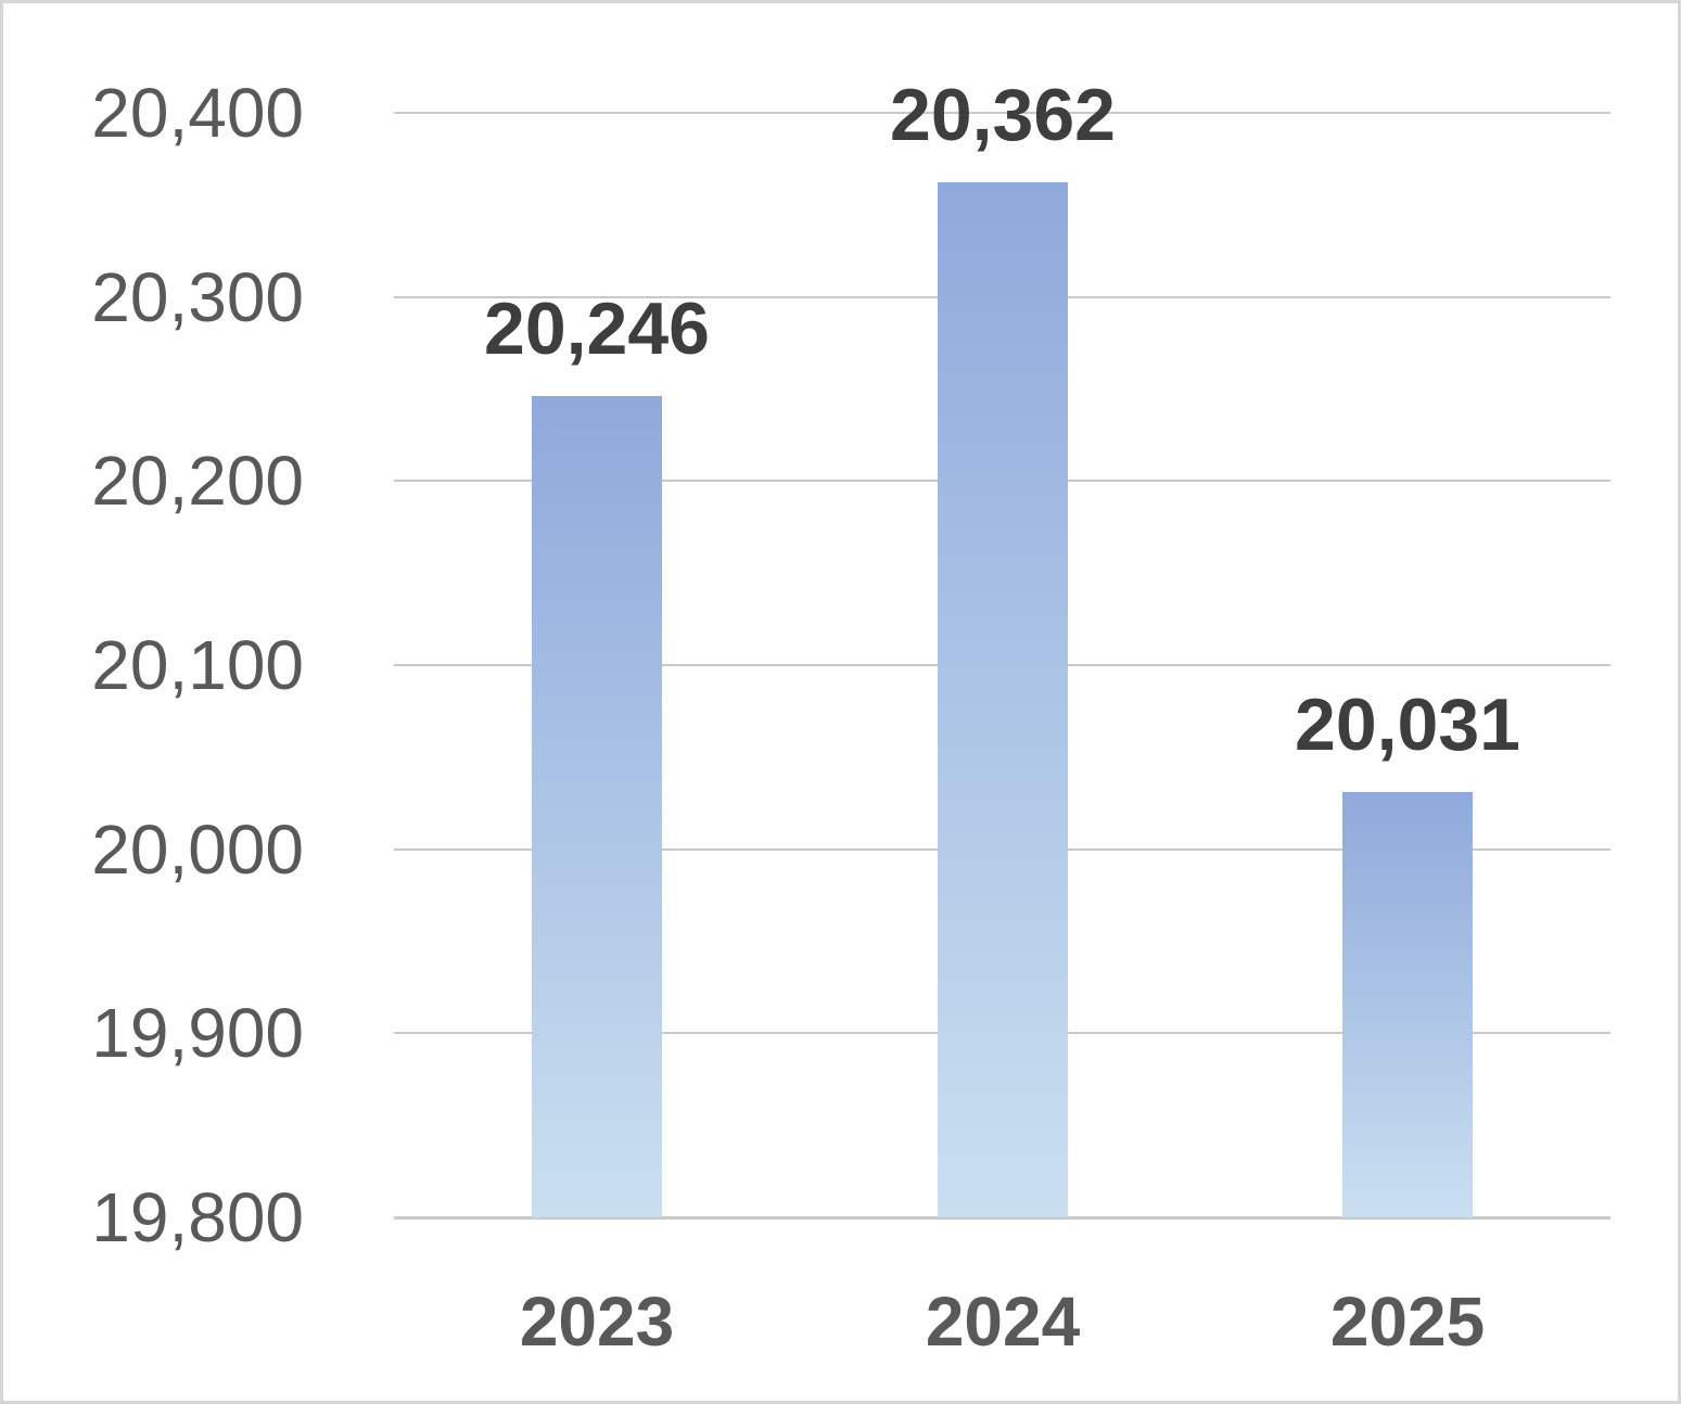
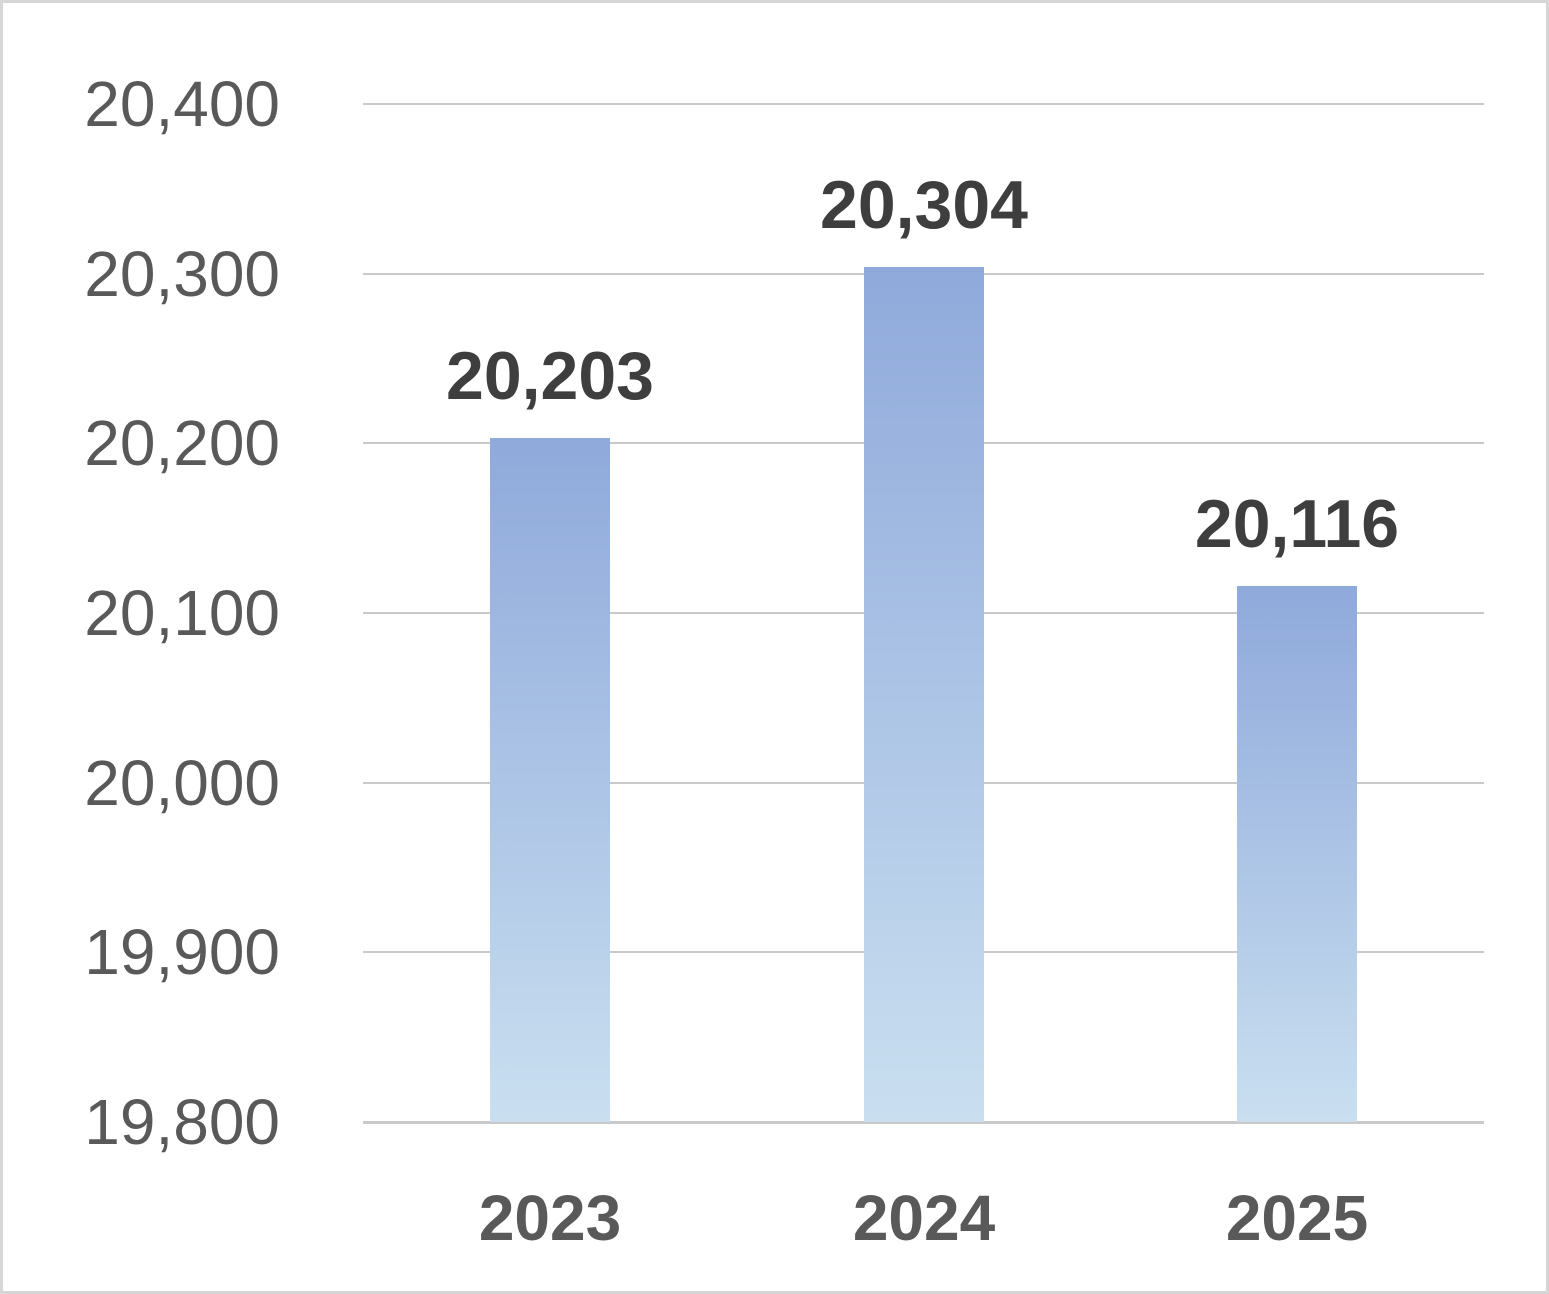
2023: 20,246 -> 20,203
2024: 20,362 -> 20,304
2025: 20,031 -> 20,116
